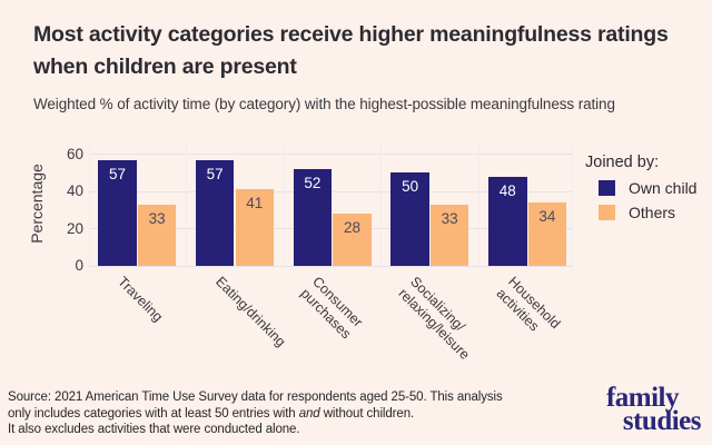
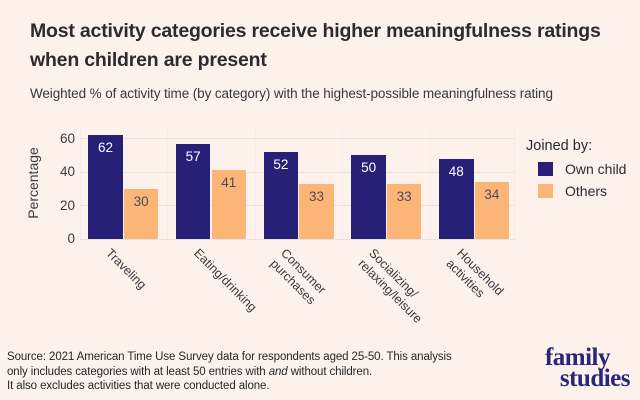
Own child/Traveling: 57 -> 62
Others/Traveling: 33 -> 30
Others/Consumer purchases: 28 -> 33
